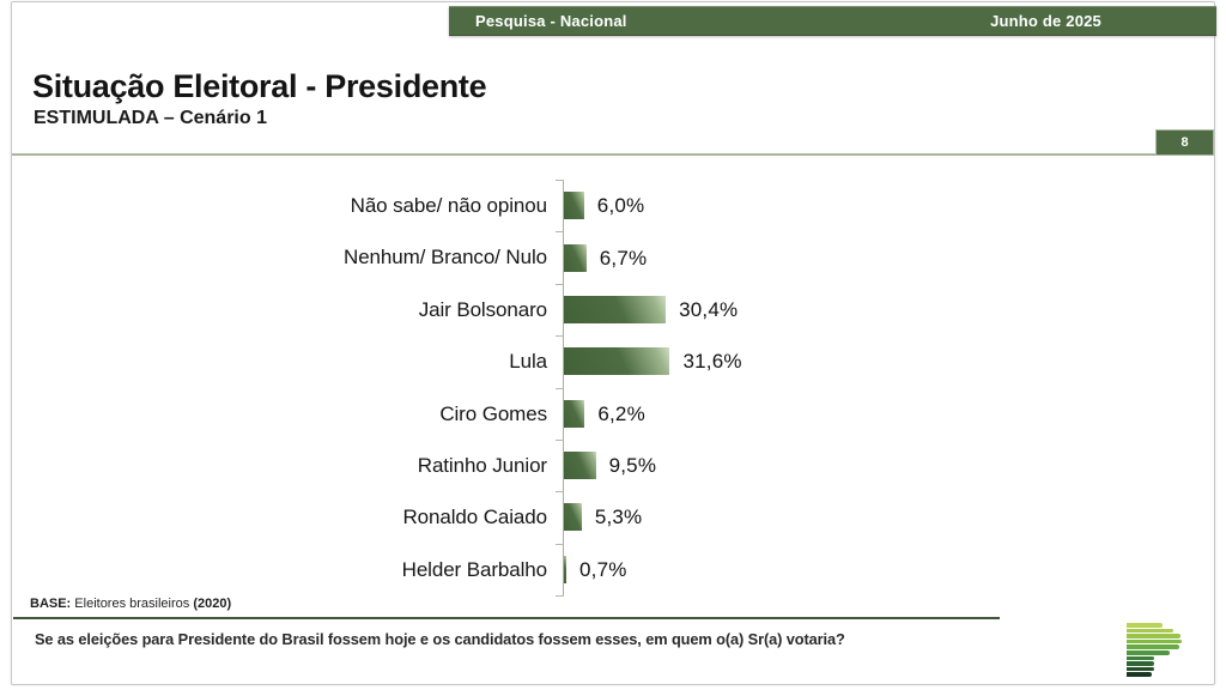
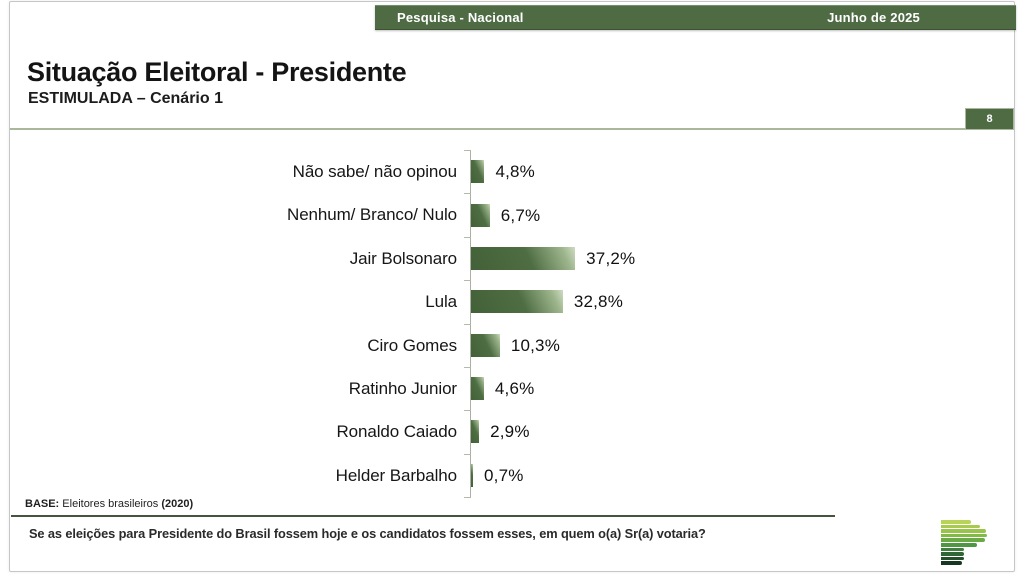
Não sabe/ não opinou: 6,0% -> 4,8%
Jair Bolsonaro: 30,4% -> 37,2%
Lula: 31,6% -> 32,8%
Ciro Gomes: 6,2% -> 10,3%
Ratinho Junior: 9,5% -> 4,6%
Ronaldo Caiado: 5,3% -> 2,9%
